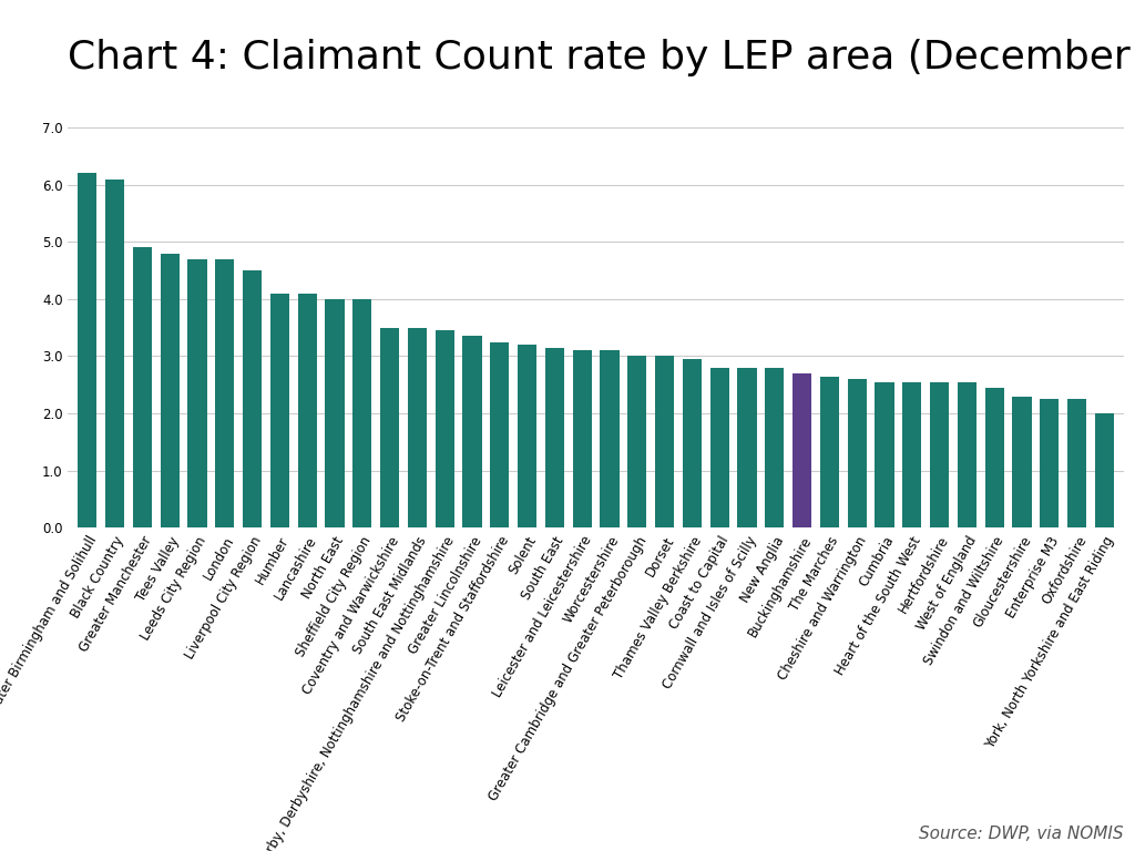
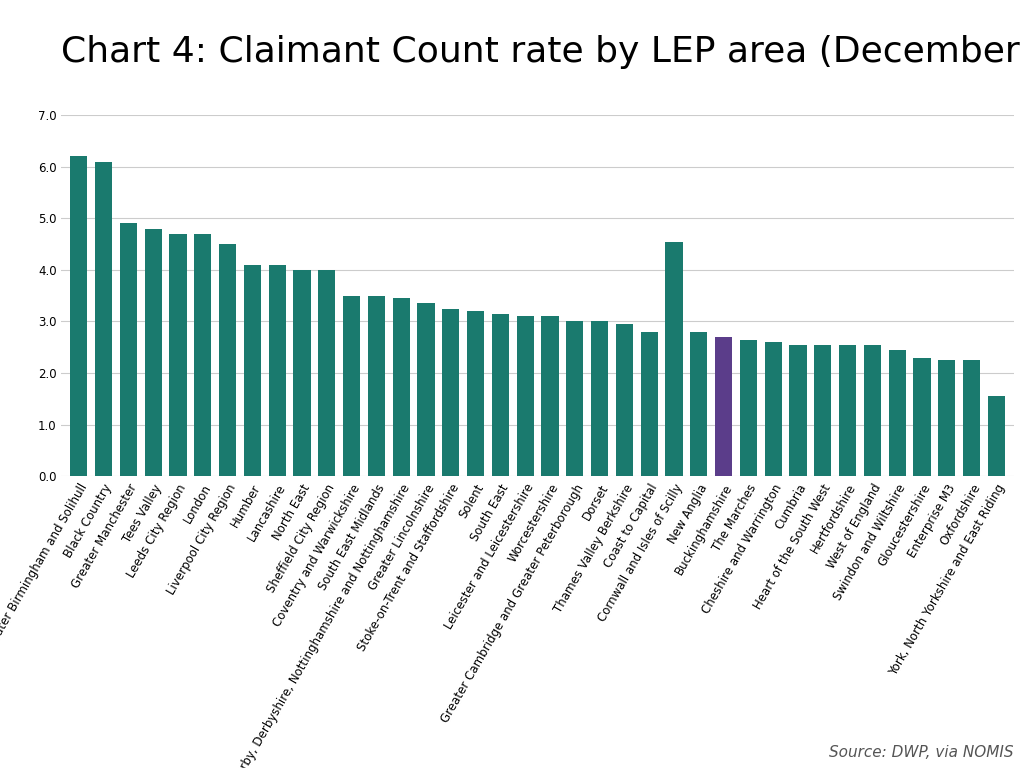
Cornwall and Isles of Scilly: 2.80 -> 4.54
York, North Yorkshire and East Riding: 2.00 -> 1.56
